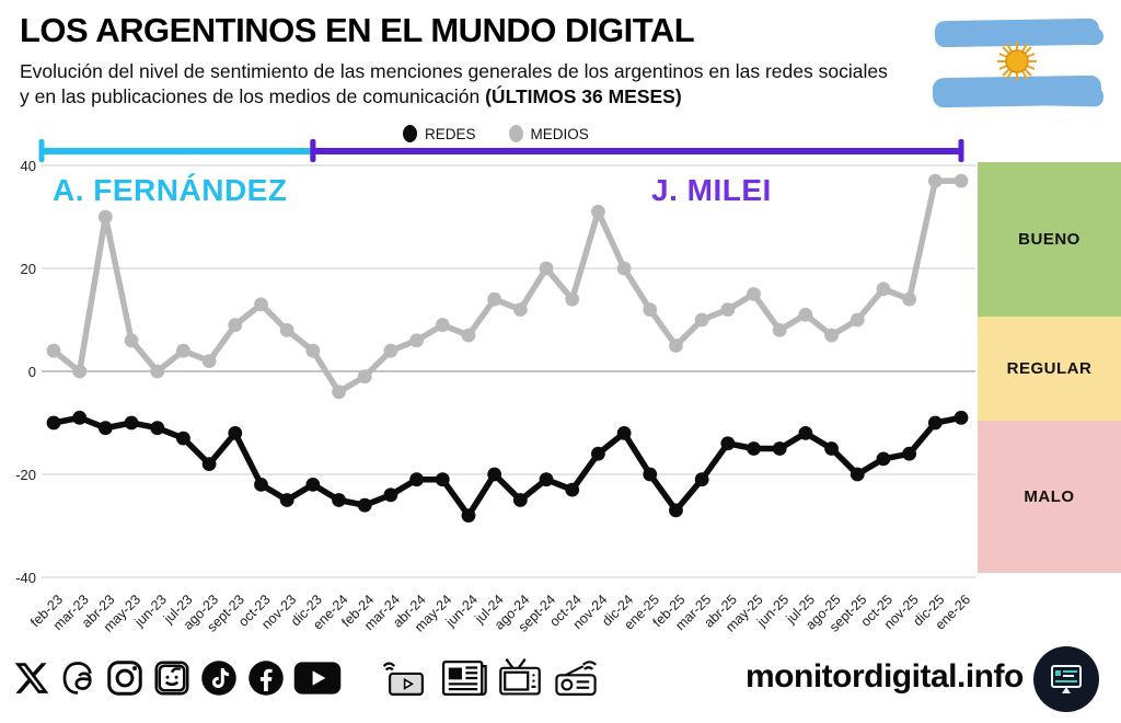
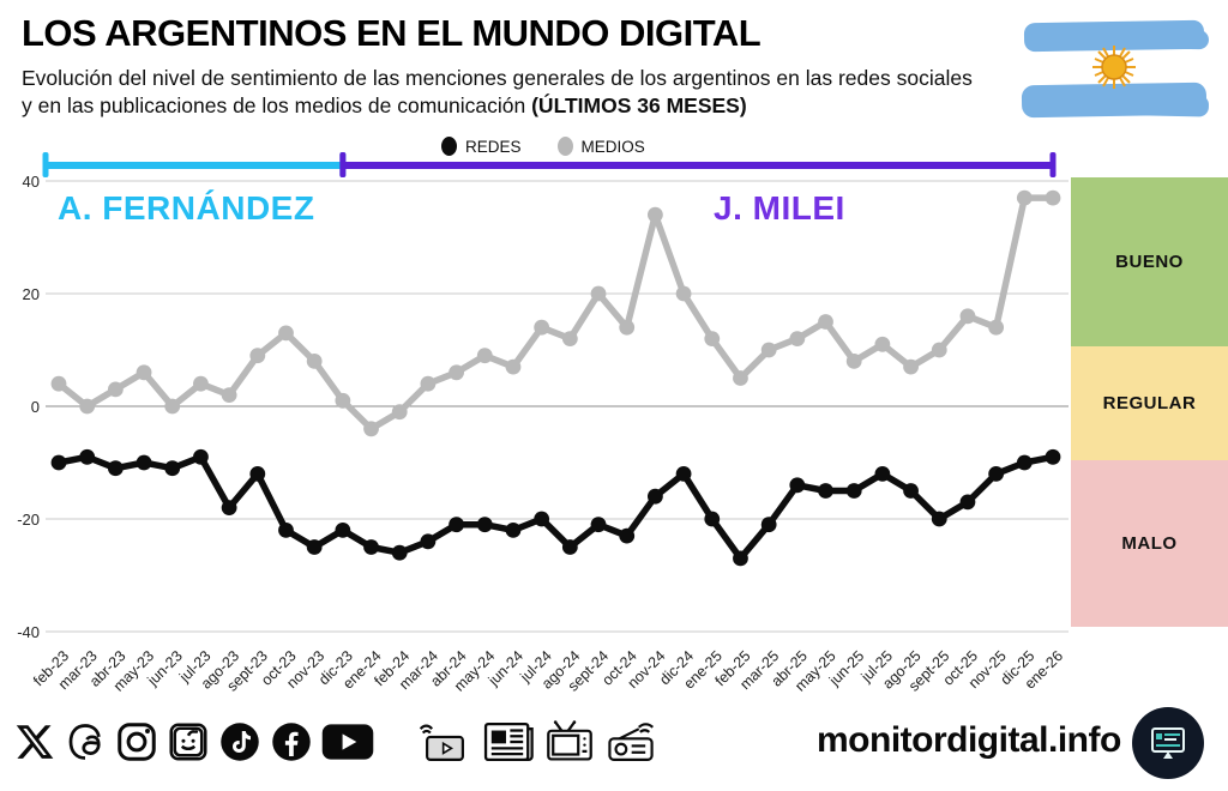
MEDIOS/abr-23: 30 -> 3
REDES/jul-23: -13 -> -9
MEDIOS/dic-23: 4 -> 1
REDES/jun-24: -28 -> -22
MEDIOS/nov-24: 31 -> 34
REDES/nov-25: -16 -> -12
